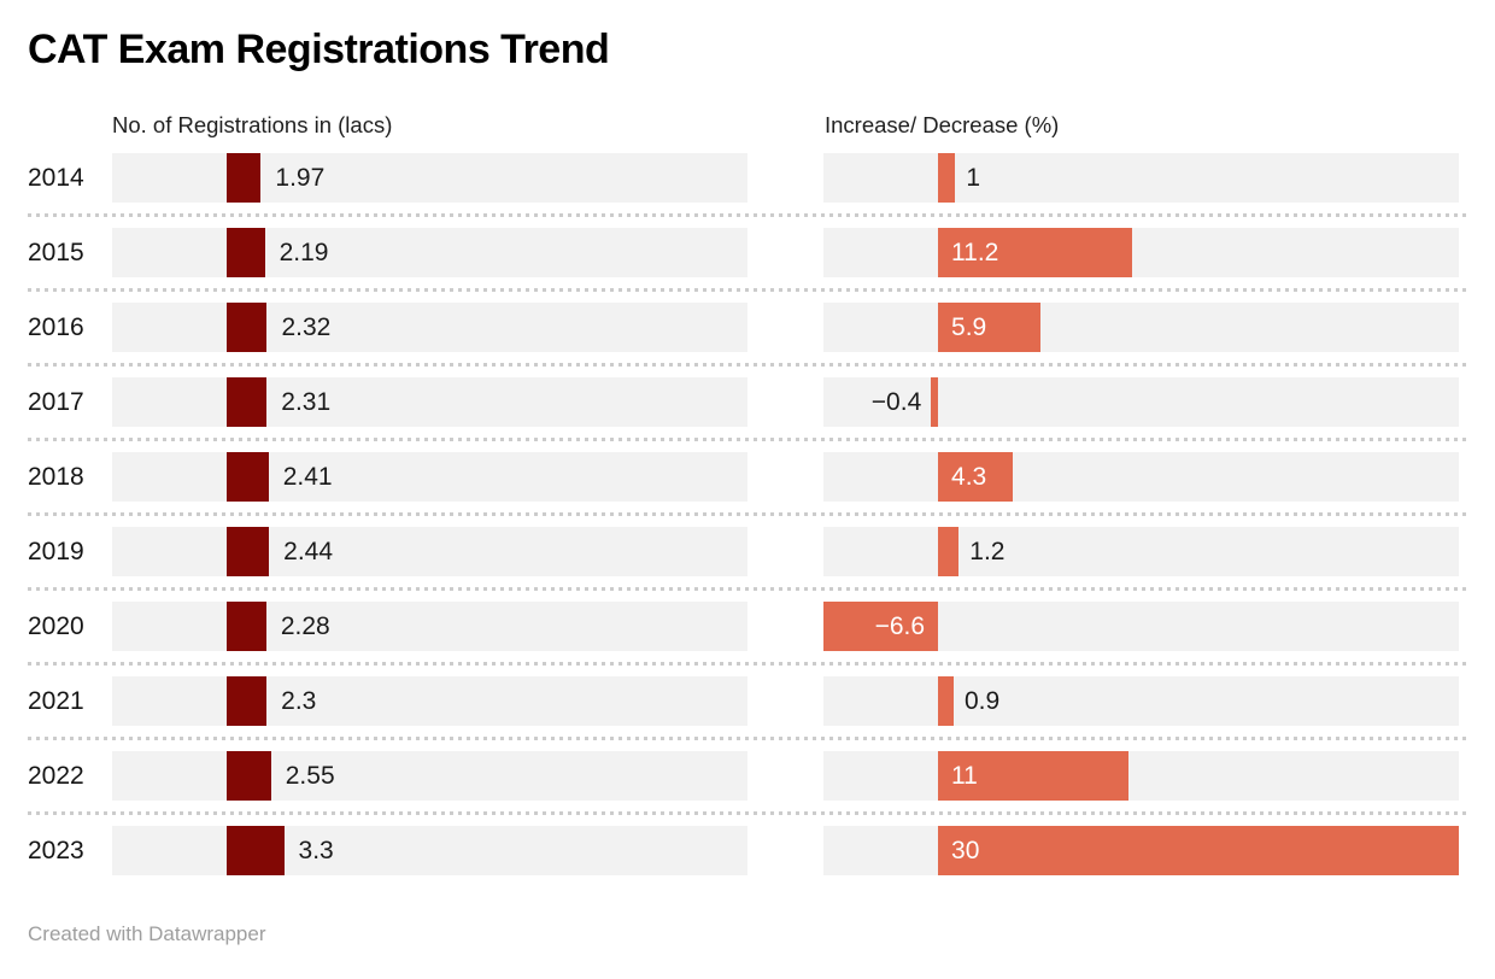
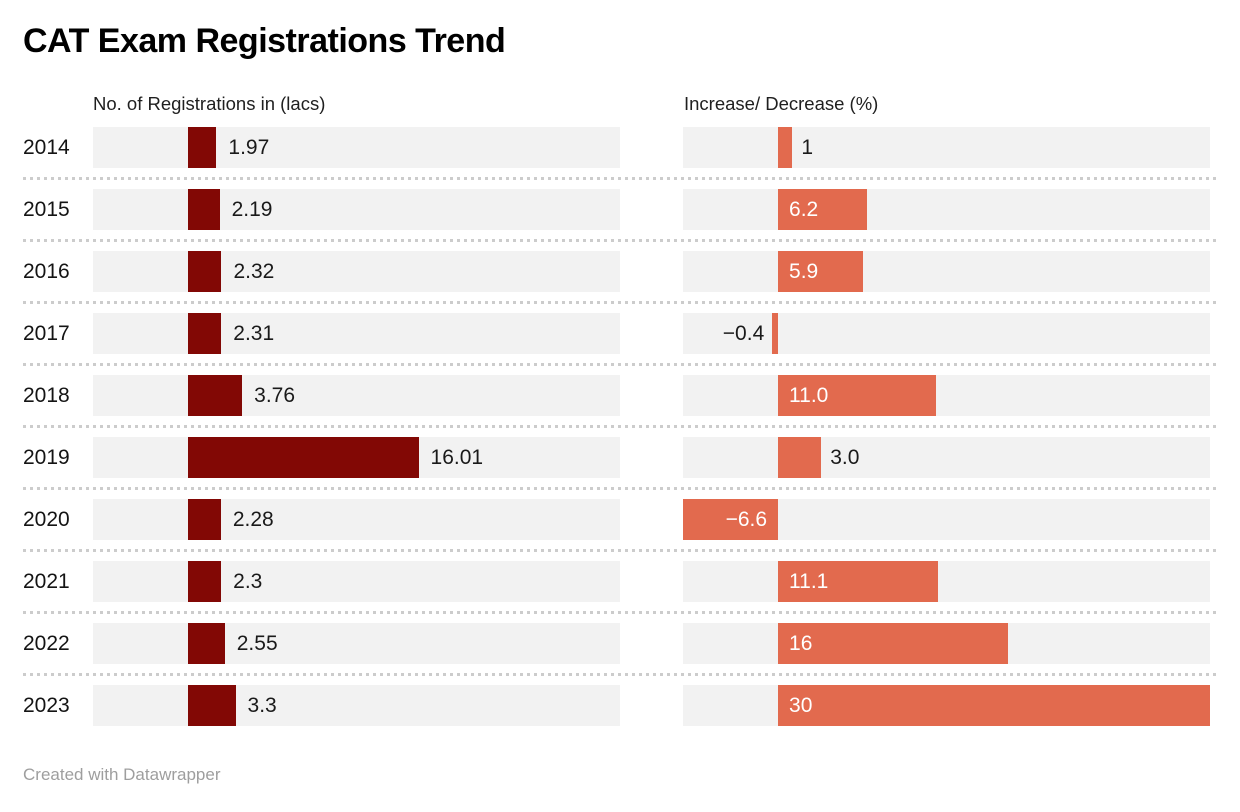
Increase/ Decrease (%)/2015: 11.2 -> 6.2
No. of Registrations in (lacs)/2018: 2.41 -> 3.76
Increase/ Decrease (%)/2018: 4.3 -> 11.0
No. of Registrations in (lacs)/2019: 2.44 -> 16.01
Increase/ Decrease (%)/2019: 1.2 -> 3.0
Increase/ Decrease (%)/2021: 0.9 -> 11.1
Increase/ Decrease (%)/2022: 11 -> 16
